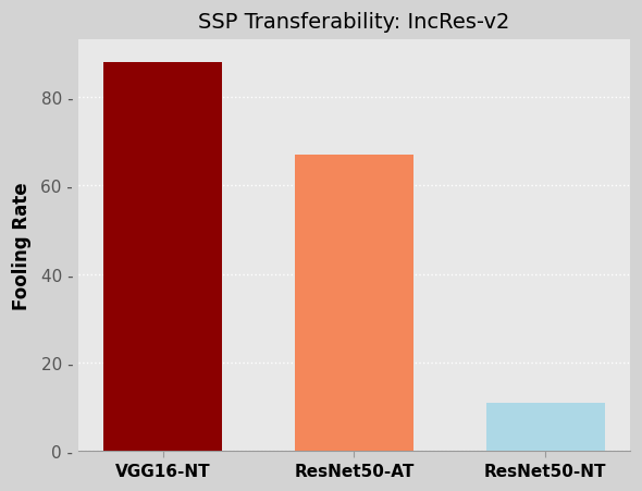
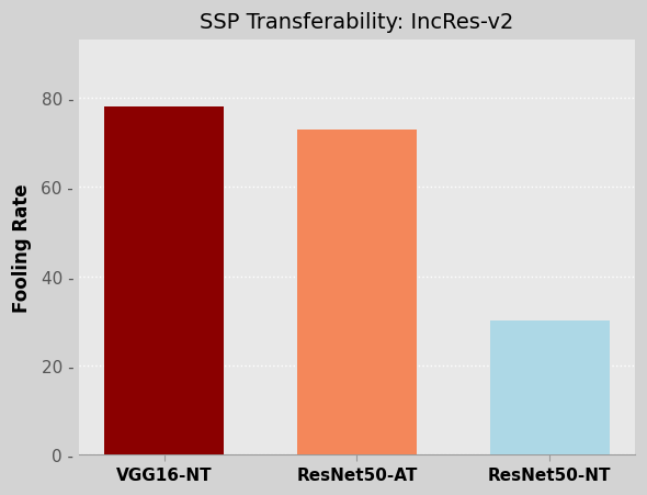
VGG16-NT: 88 - -> 78 -
ResNet50-AT: 67 - -> 73 -
ResNet50-NT: 11 - -> 30 -
